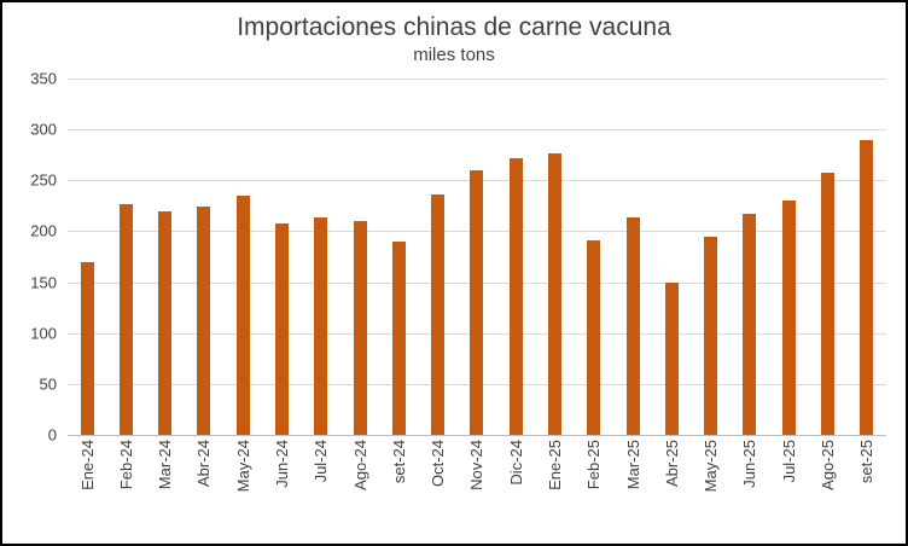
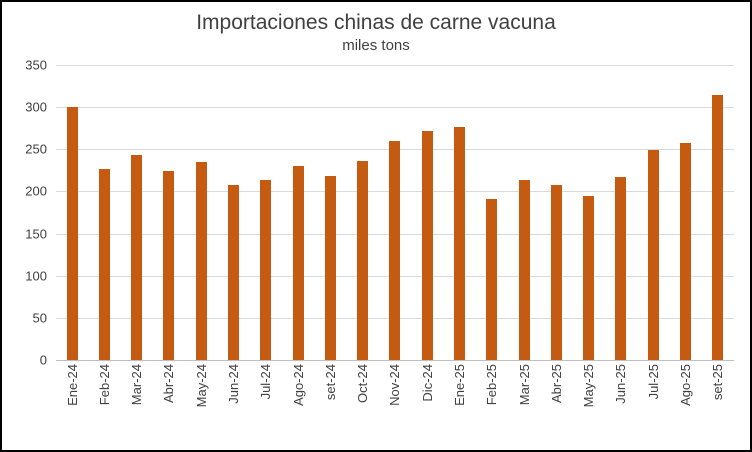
Ene-24: 170 -> 300
Mar-24: 220 -> 240
Ago-24: 210 -> 230
set-24: 190 -> 220
Abr-25: 150 -> 210
Jul-25: 230 -> 250
set-25: 290 -> 320
